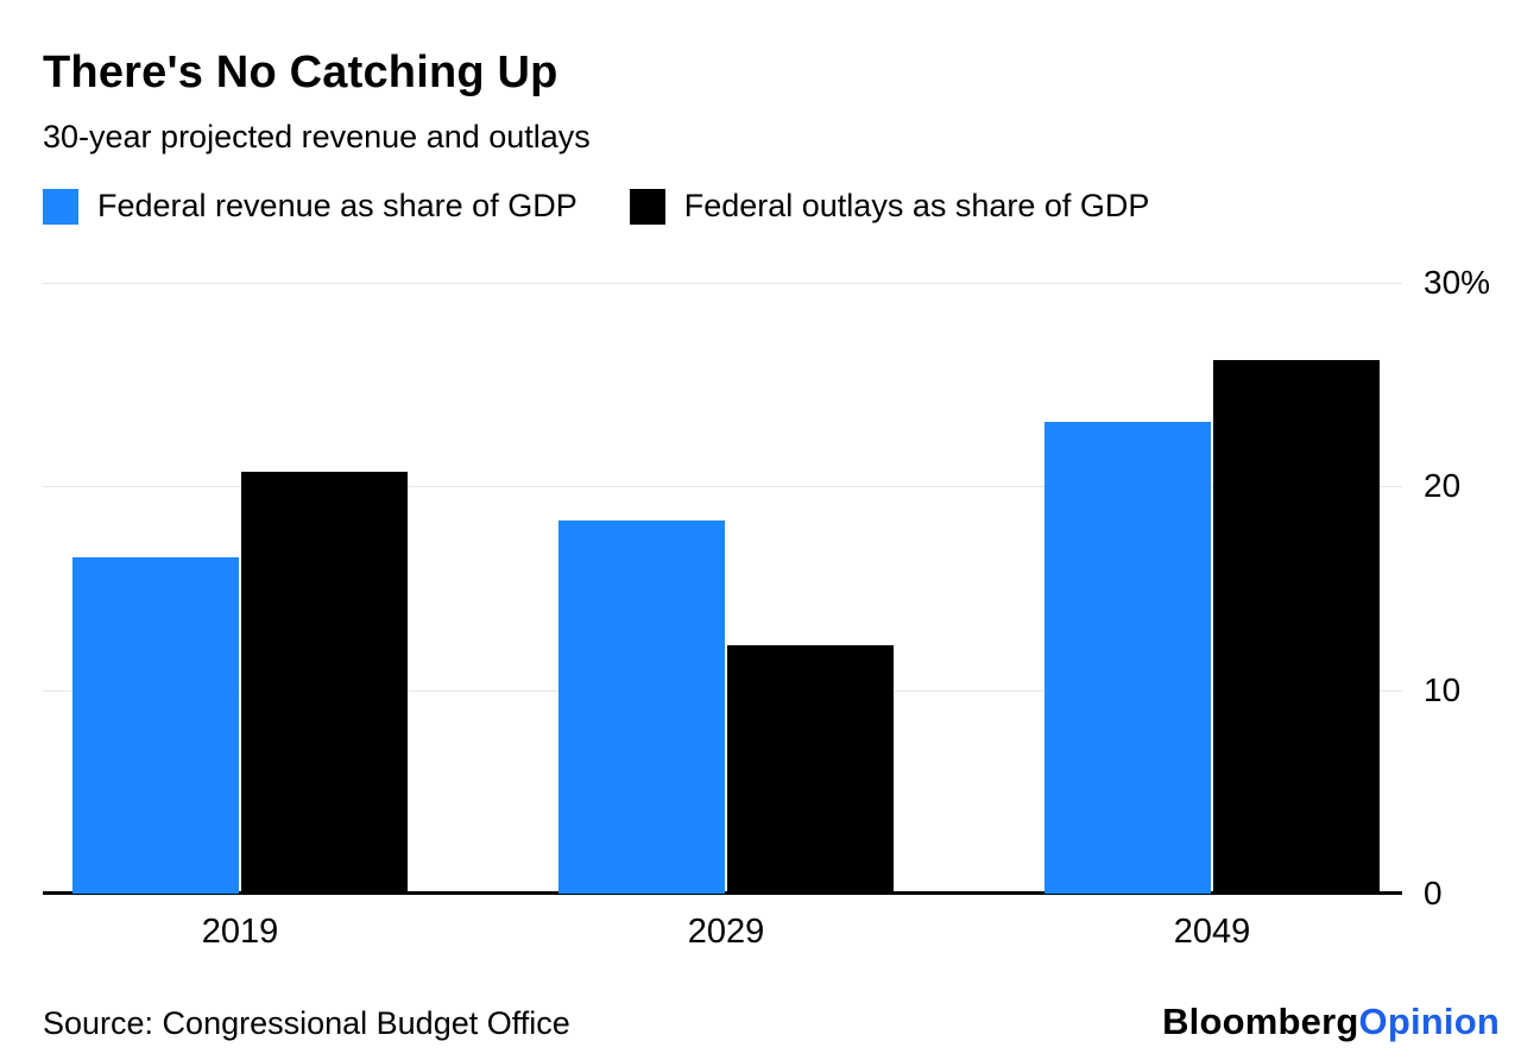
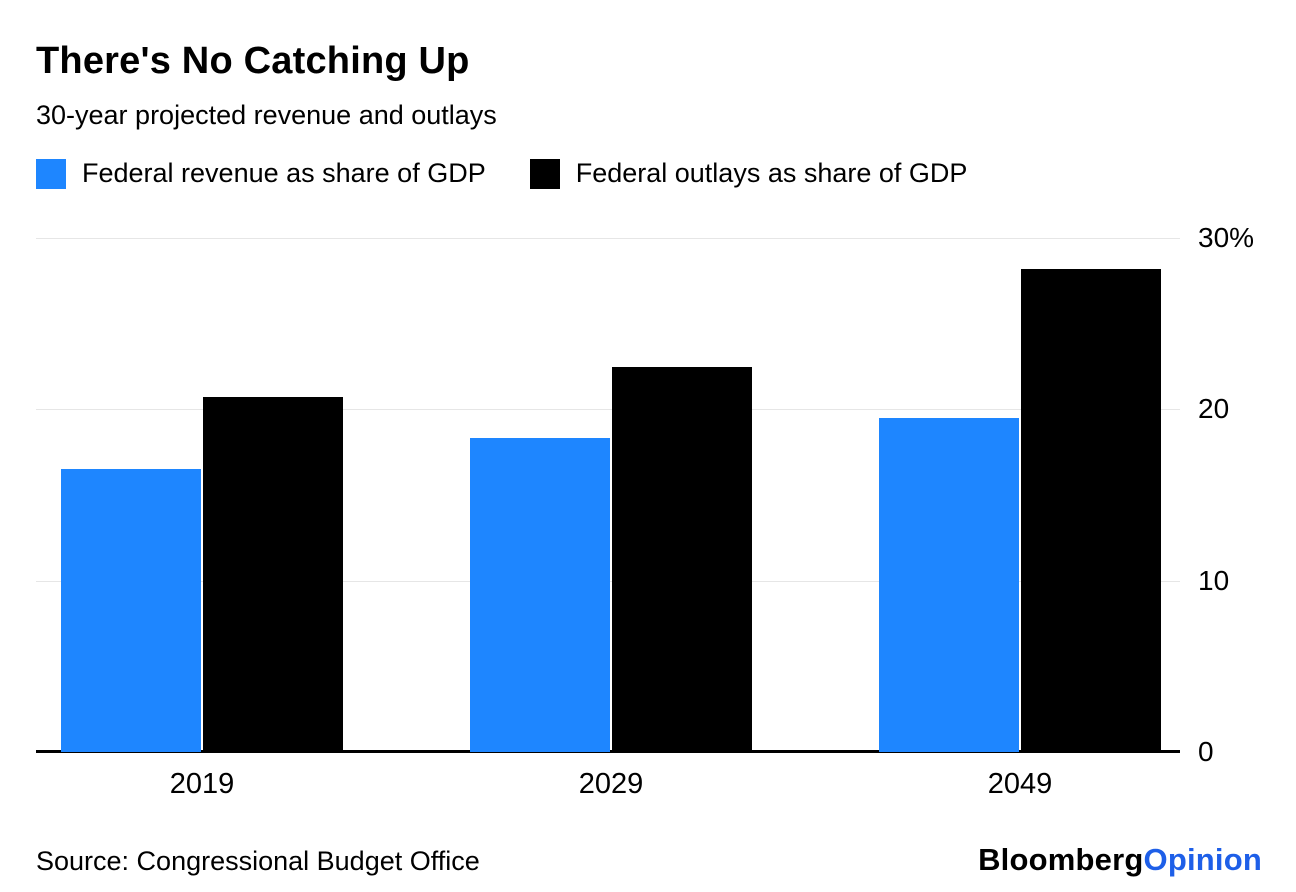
Federal outlays as share of GDP/2029: 12.2% -> 22.5%
Federal revenue as share of GDP/2049: 23.2% -> 19.5%
Federal outlays as share of GDP/2049: 26.2% -> 28.2%
